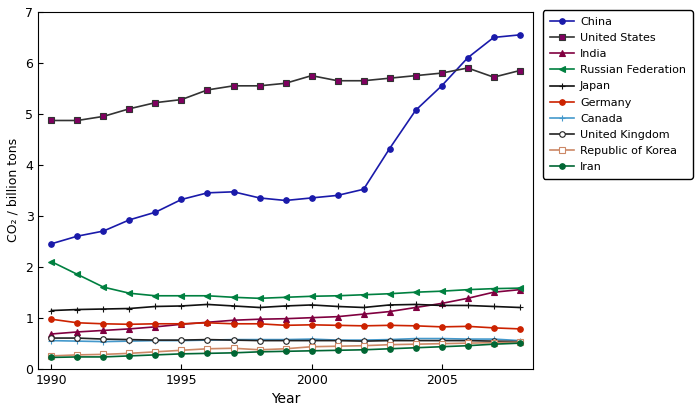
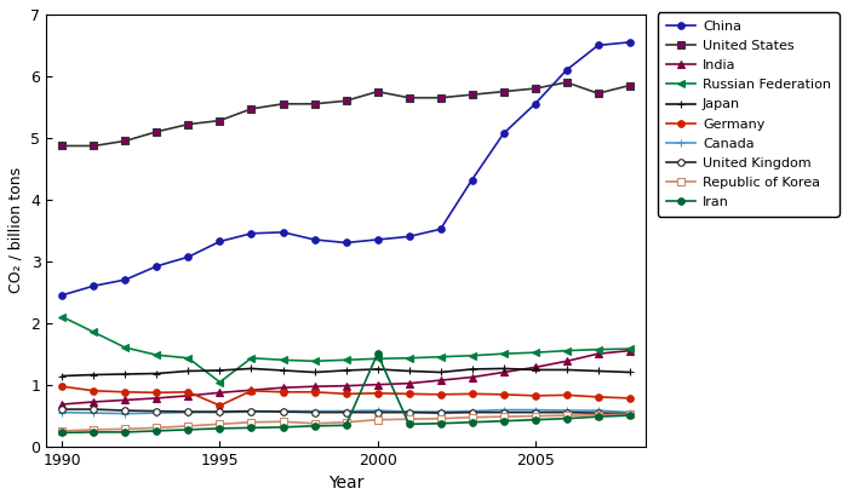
Russian Federation/1995: 1.43 -> 1.04
Germany/1995: 0.88 -> 0.66
Iran/2000: 0.35 -> 1.50
